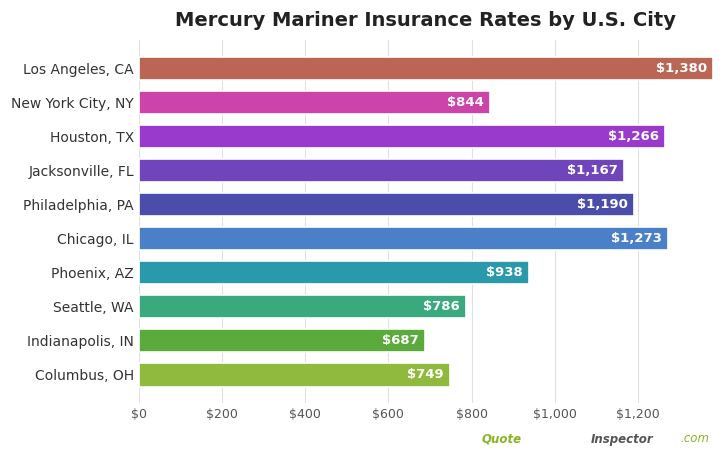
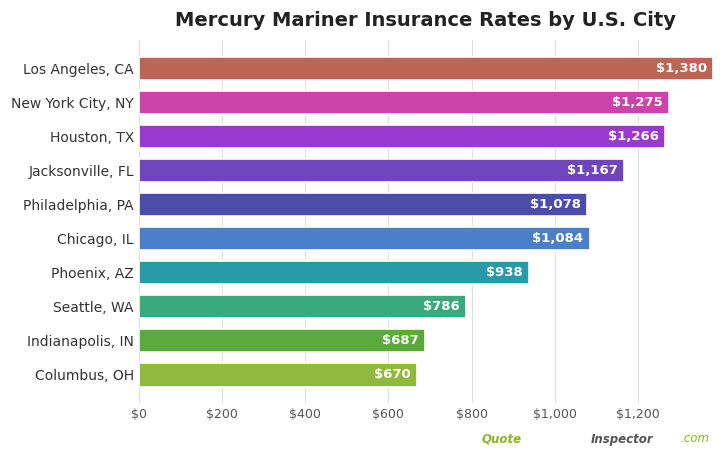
New York City, NY: $844 -> $1,275
Philadelphia, PA: $1,190 -> $1,078
Chicago, IL: $1,273 -> $1,084
Columbus, OH: $749 -> $670
